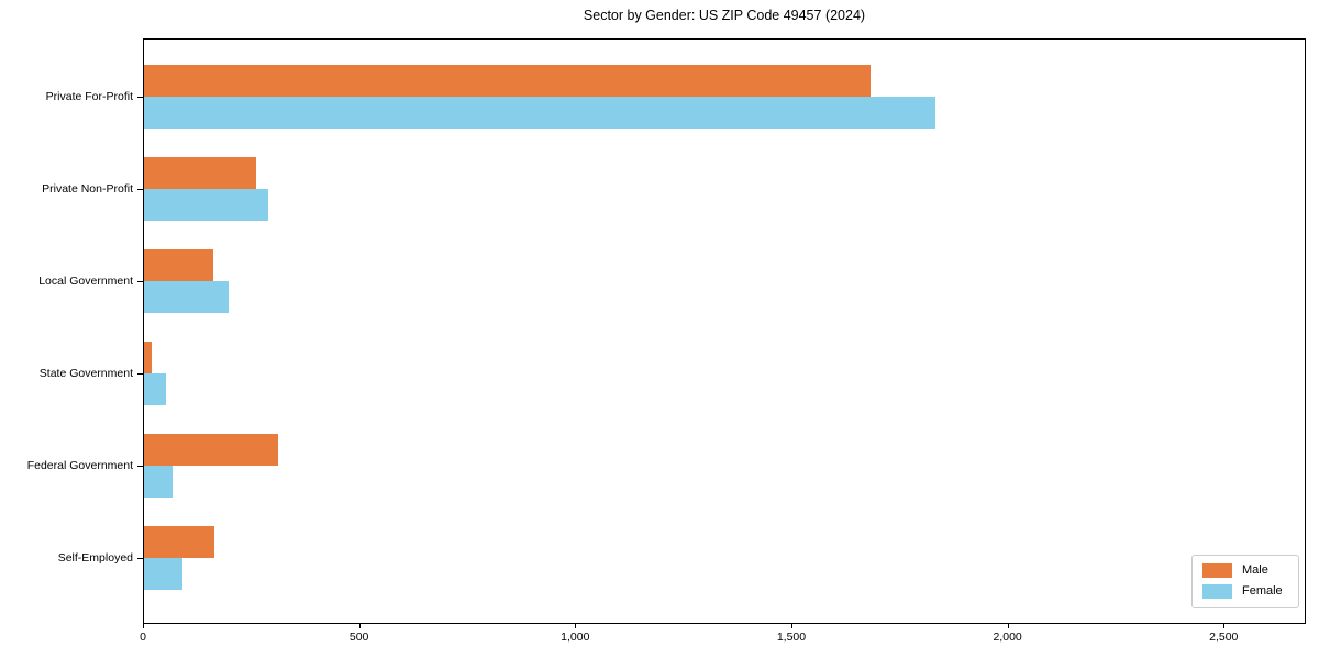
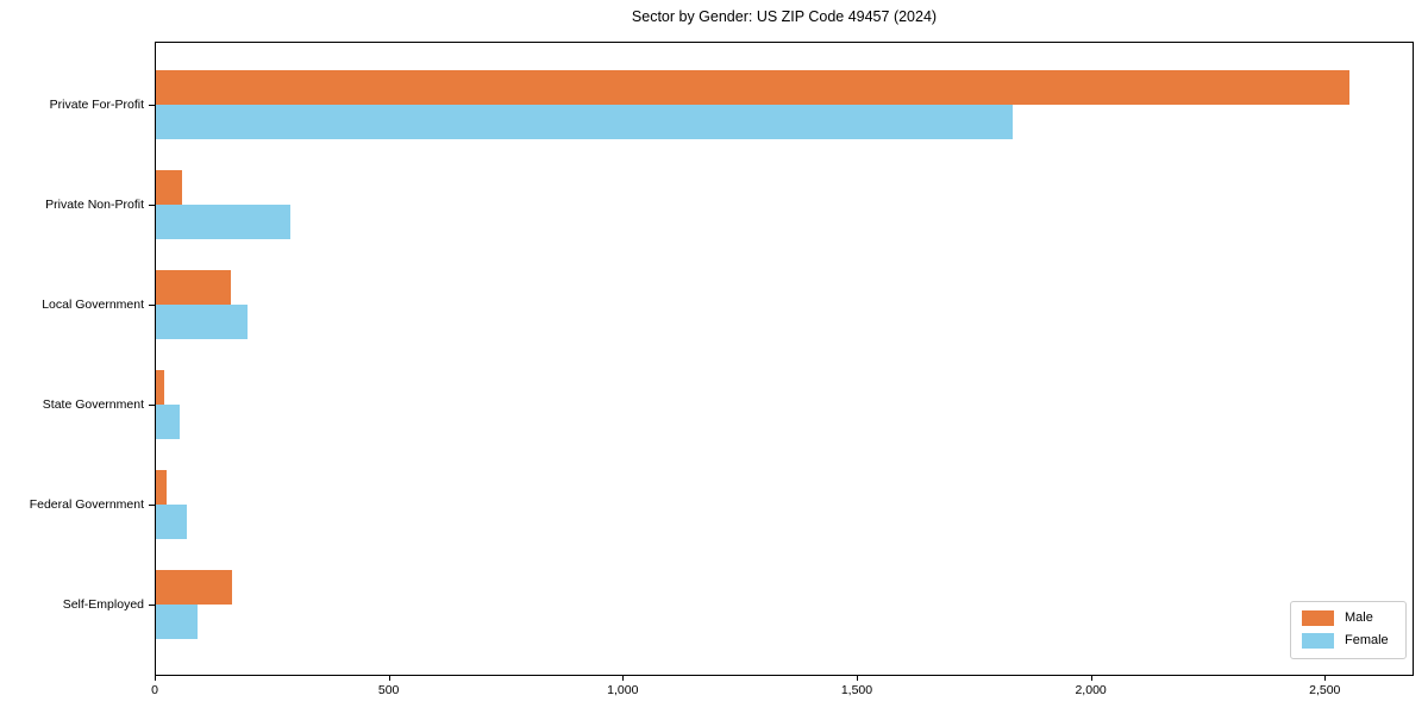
Male/Private For-Profit: 1680 -> 2550
Male/Private Non-Profit: 260 -> 60
Male/Federal Government: 310 -> 20
